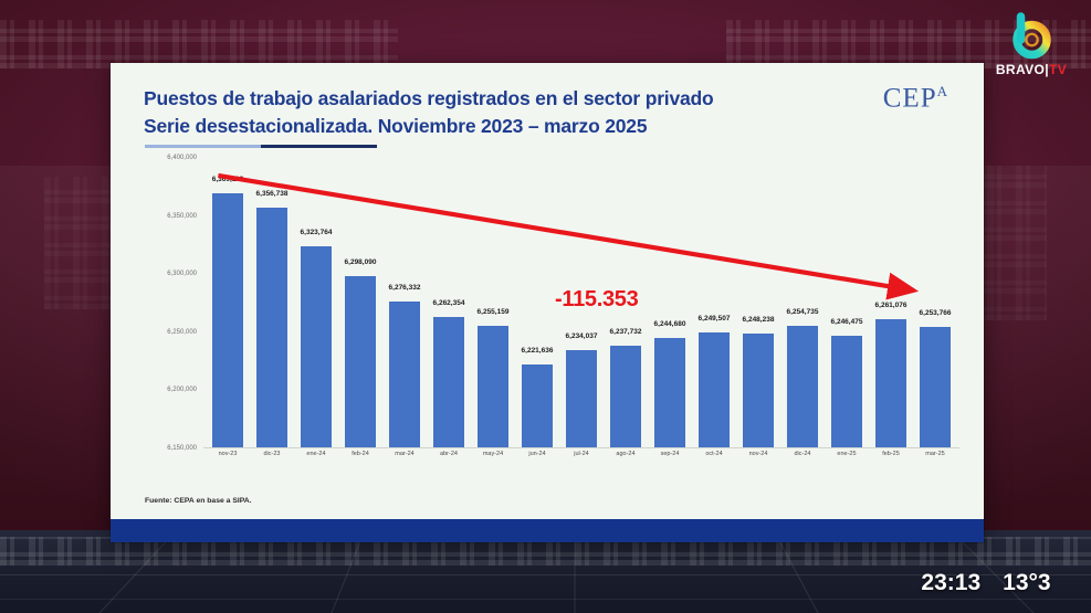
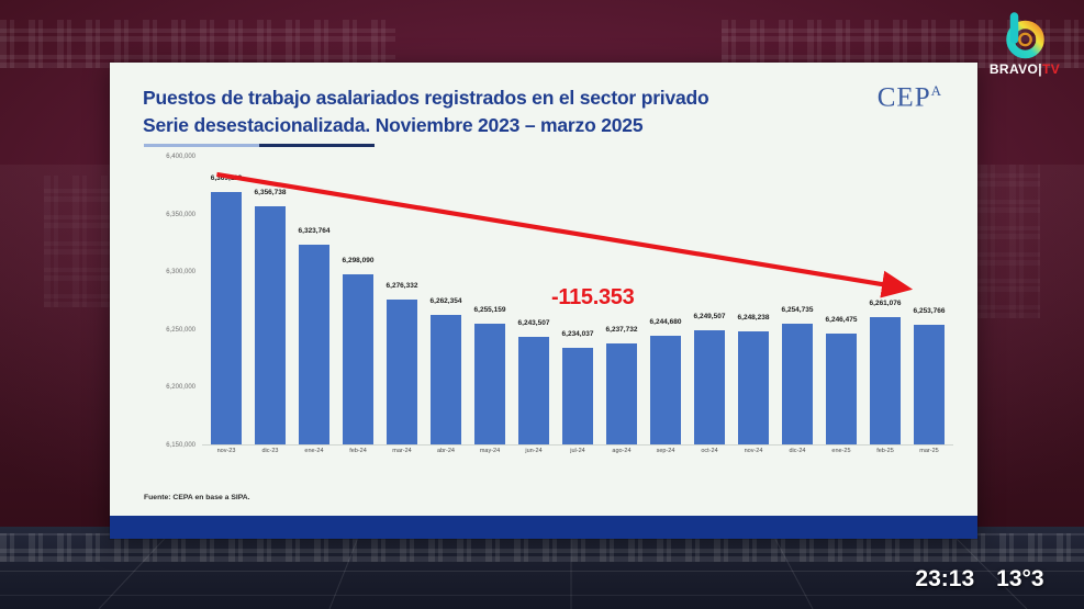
jun-24: 6,221,636 -> 6,243,507
